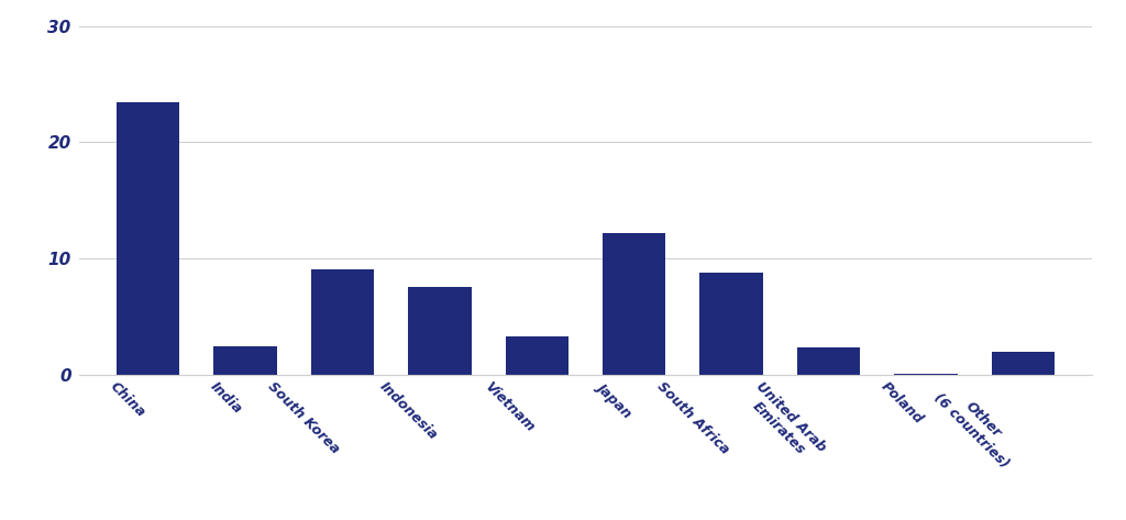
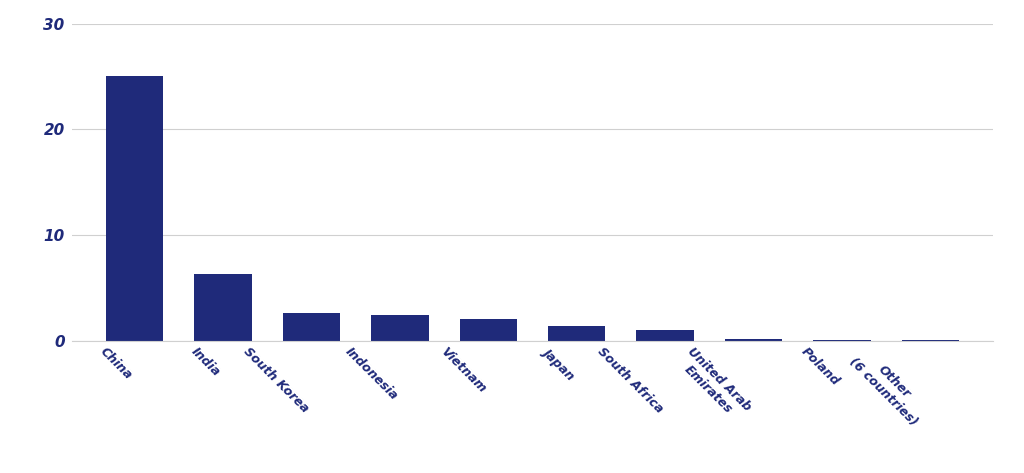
China: 23.4 -> 25.0
India: 2.4 -> 6.3
South Korea: 9.0 -> 2.6
Indonesia: 7.5 -> 2.4
Vietnam: 3.3 -> 2.0
Japan: 12.2 -> 1.4
South Africa: 8.8 -> 1.0
United Arab Emirates: 2.3 -> 0.1
Other (6 countries): 1.9 -> 0.1
